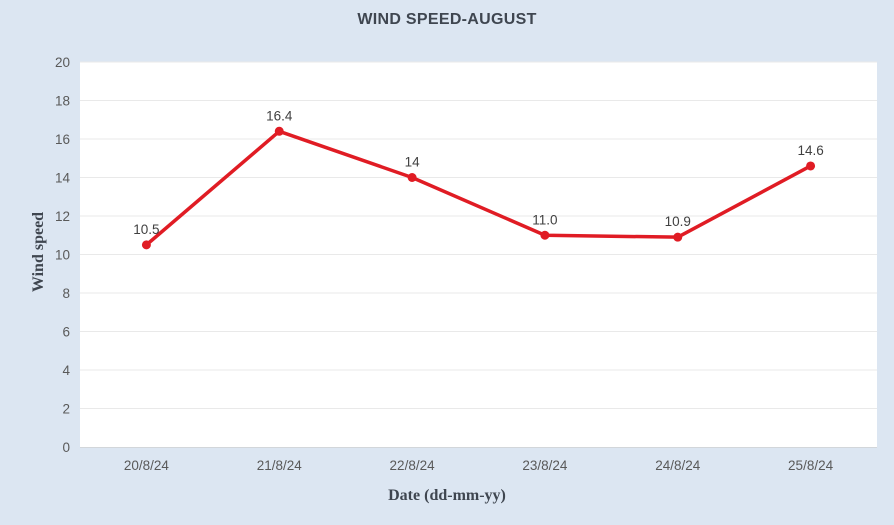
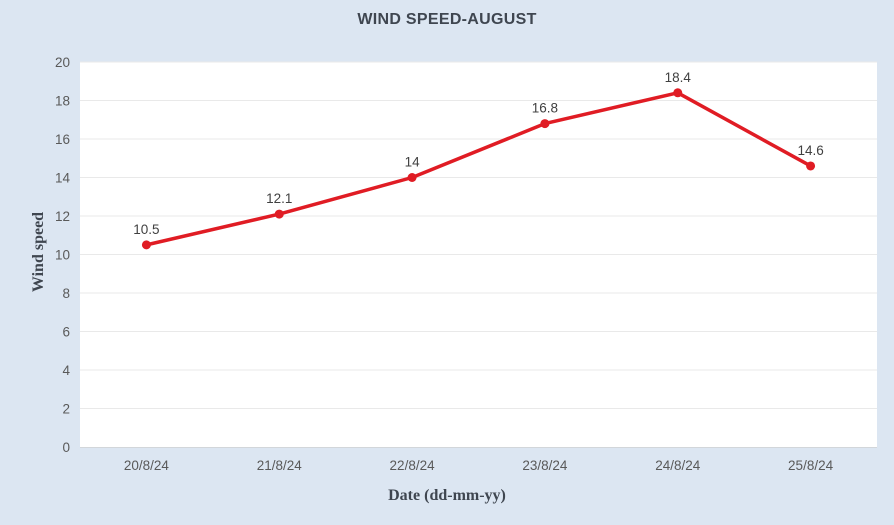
21/8/24: 16.4 -> 12.1
23/8/24: 11.0 -> 16.8
24/8/24: 10.9 -> 18.4
